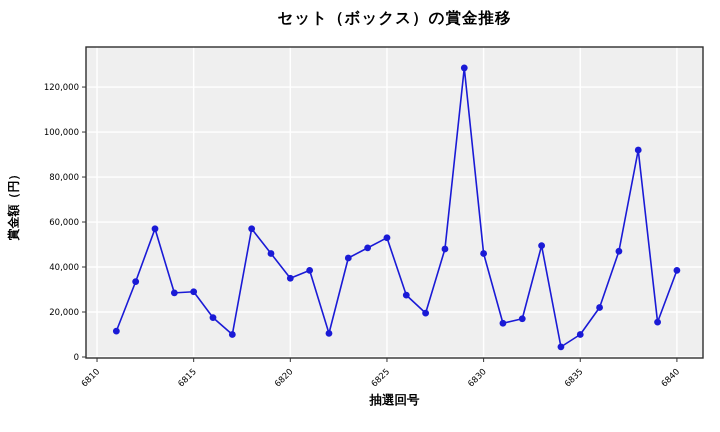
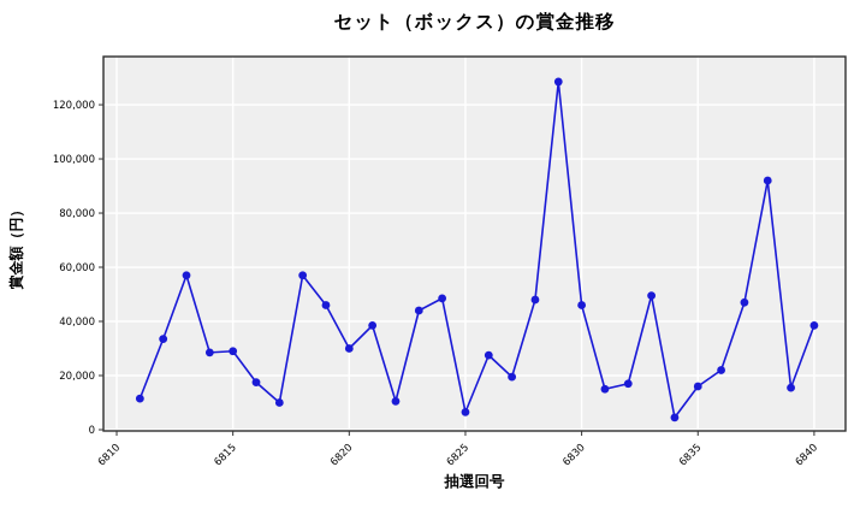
6820: 35000 -> 30000
6825: 53000 -> 6000
6835: 10000 -> 16000
